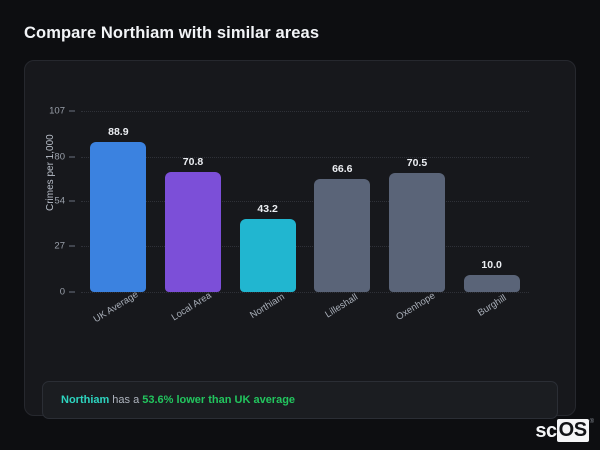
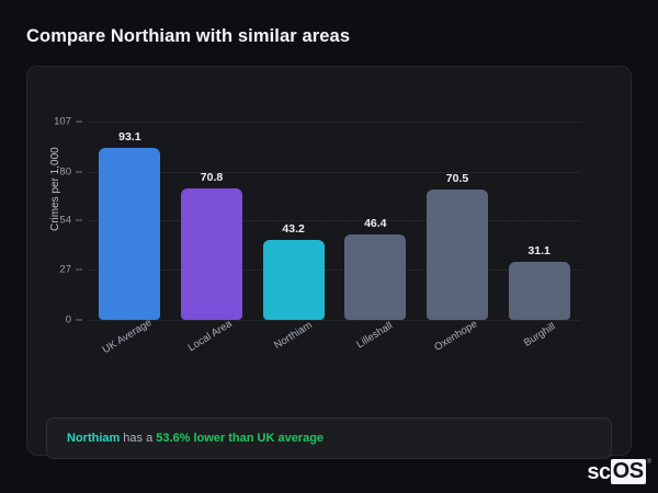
UK Average: 88.9 -> 93.1
Lilleshall: 66.6 -> 46.4
Burghill: 10.0 -> 31.1
